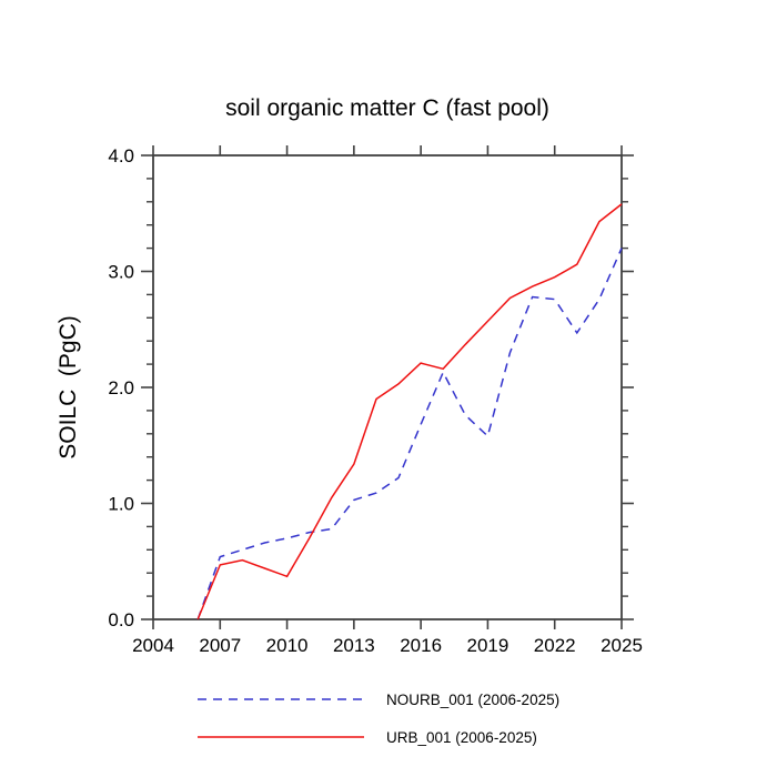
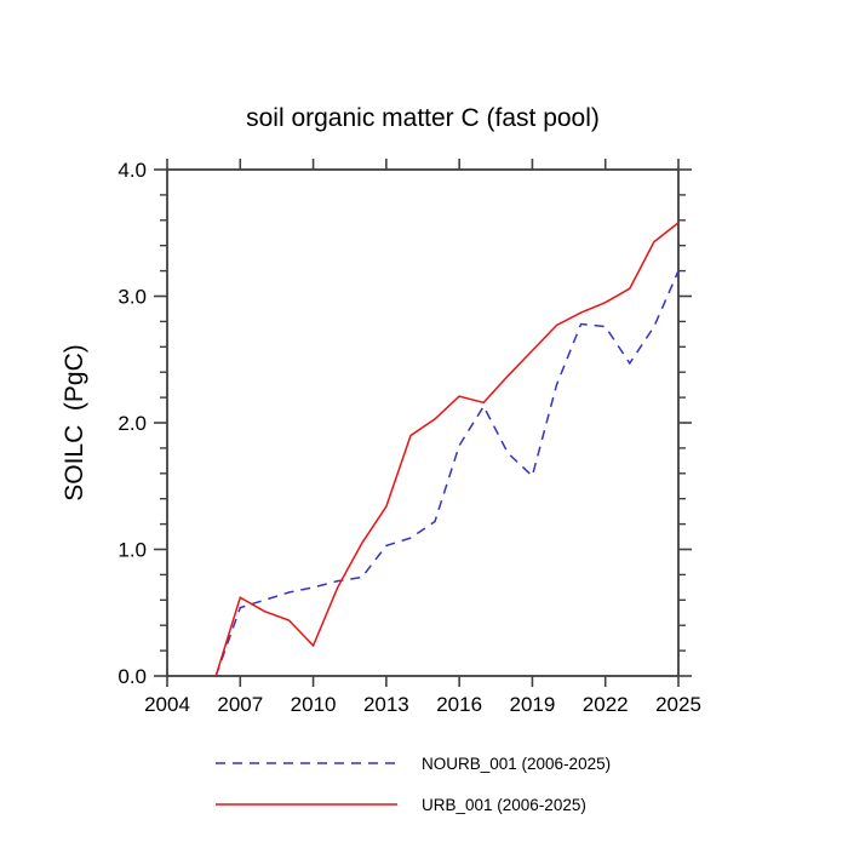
URB_001 (2006-2025)/2007: 0.47 -> 0.62
URB_001 (2006-2025)/2010: 0.37 -> 0.24
NOURB_001 (2006-2025)/2016: 1.68 -> 1.82
